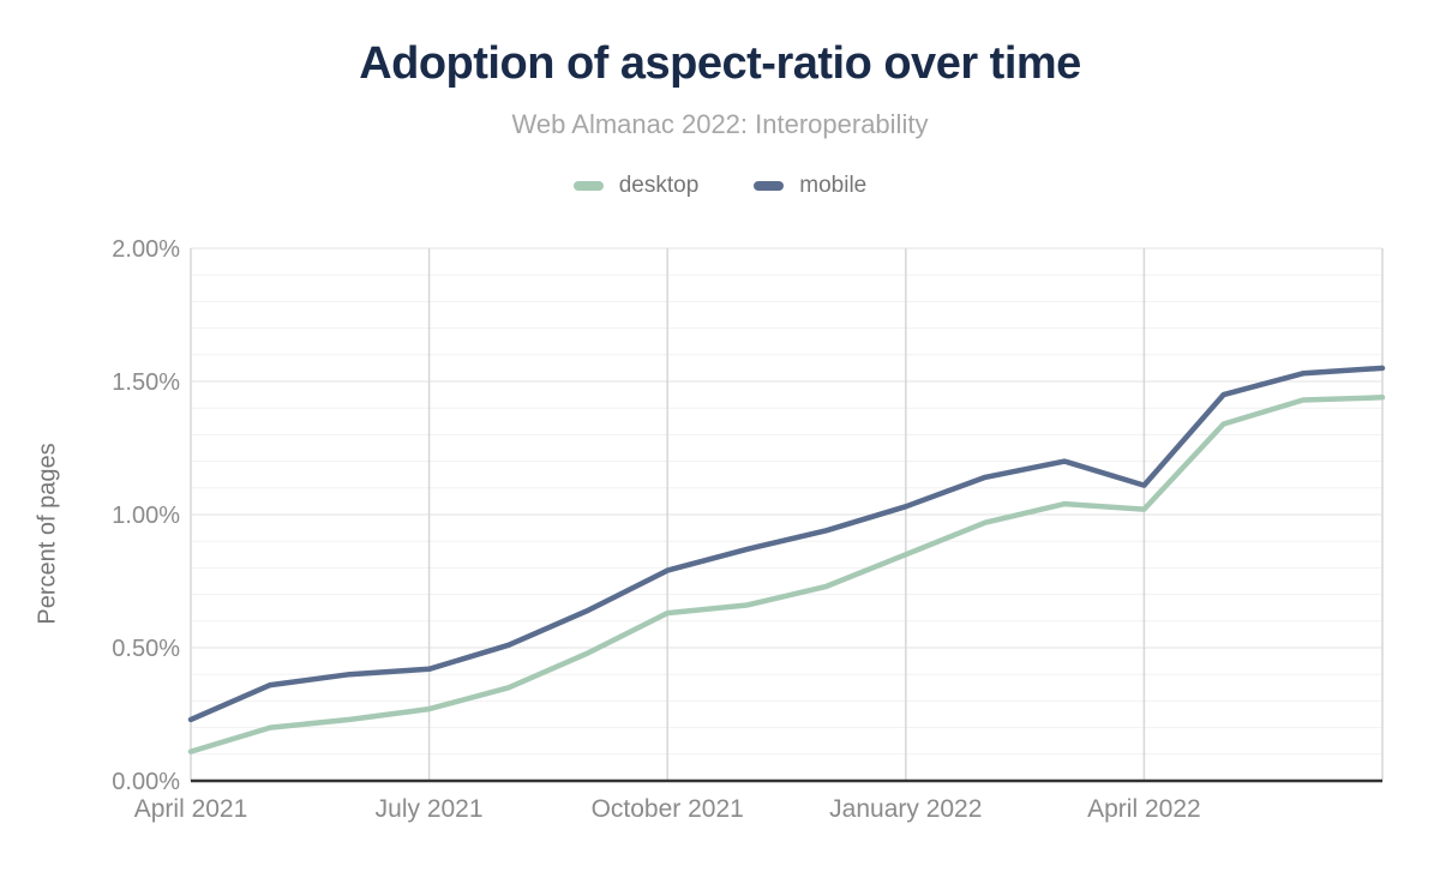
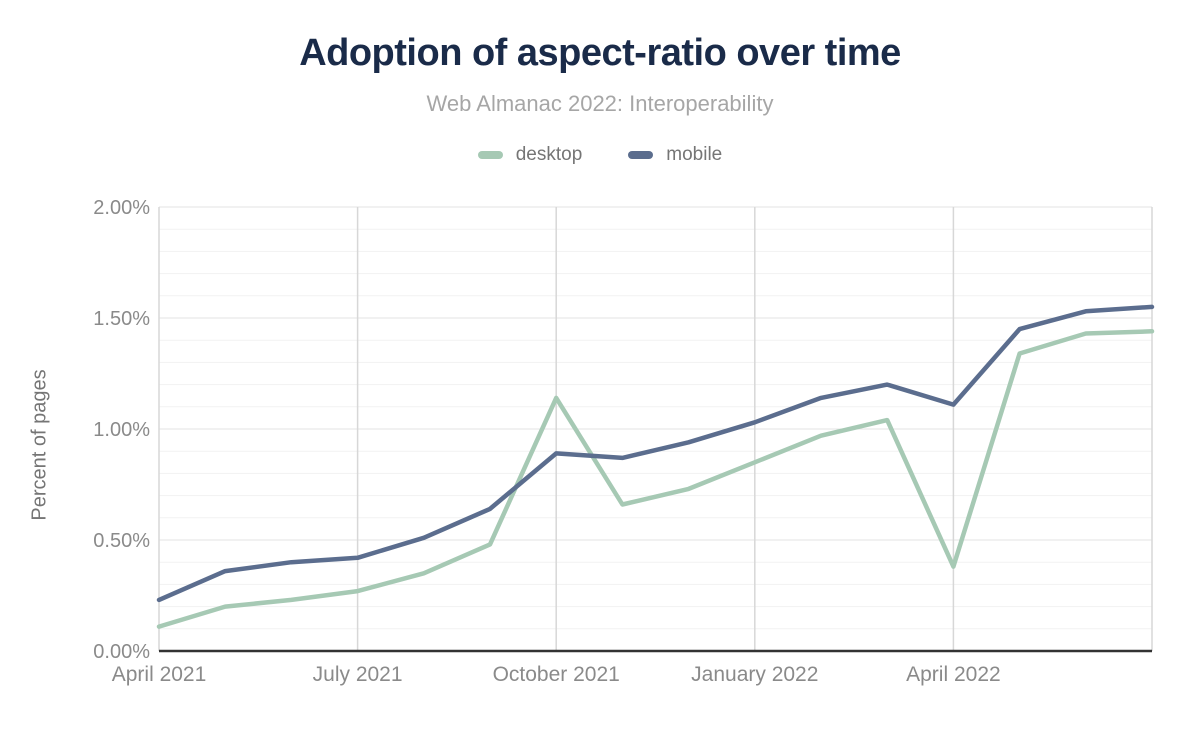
desktop/October 2021: 0.63% -> 1.14%
mobile/October 2021: 0.79% -> 0.89%
desktop/April 2022: 1.02% -> 0.38%
